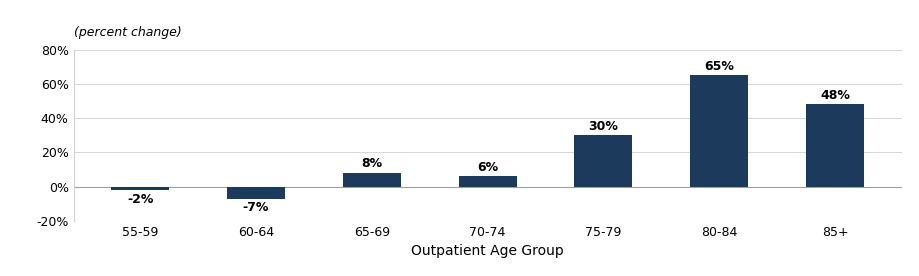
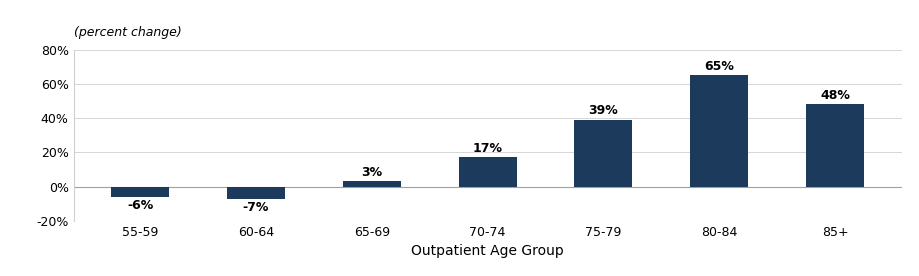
55-59: -2% -> -6%
65-69: 8% -> 3%
70-74: 6% -> 17%
75-79: 30% -> 39%
